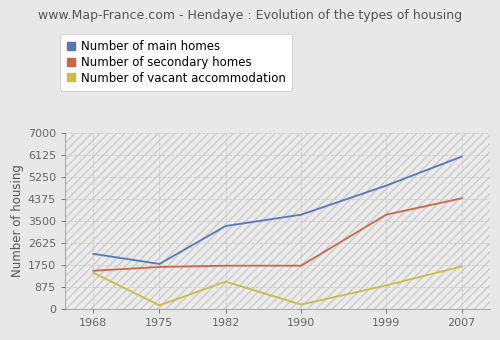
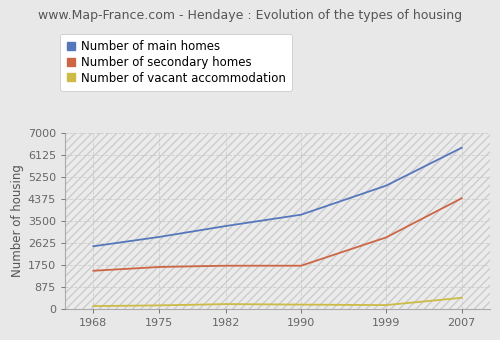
Number of main homes/1968: 2200 -> 2500
Number of vacant accommodation/1968: 1450 -> 130
Number of main homes/1975: 1800 -> 2870
Number of vacant accommodation/1982: 1100 -> 210
Number of secondary homes/1999: 3750 -> 2850
Number of vacant accommodation/1999: 950 -> 170
Number of main homes/2007: 6050 -> 6400
Number of vacant accommodation/2007: 1700 -> 460
